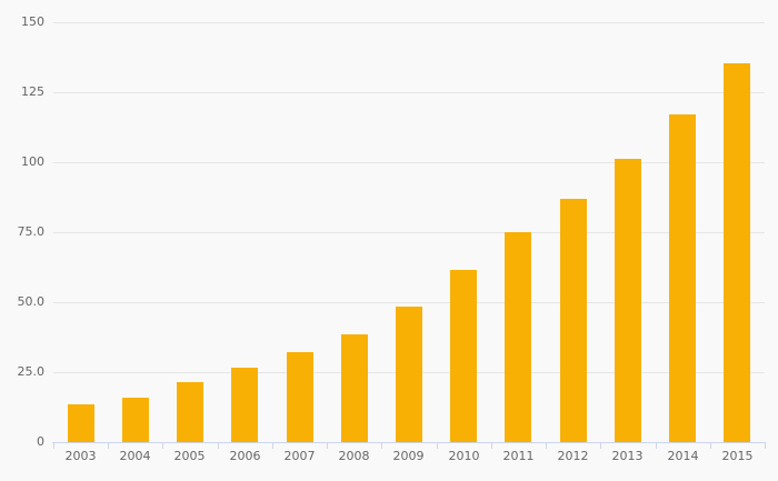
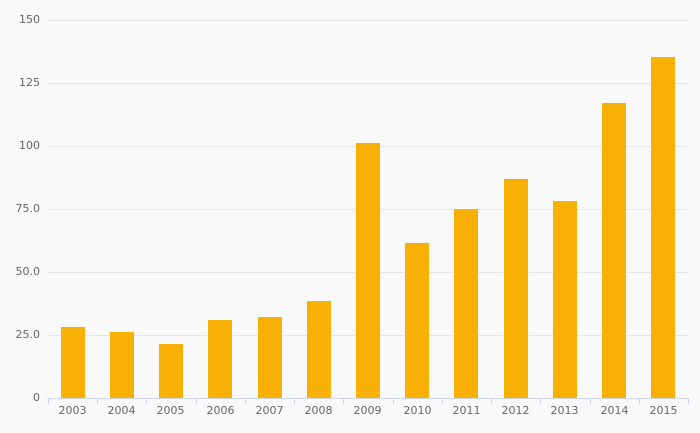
2003: 14 -> 28
2004: 16 -> 26
2006: 26 -> 31
2009: 48 -> 101
2013: 101 -> 78
